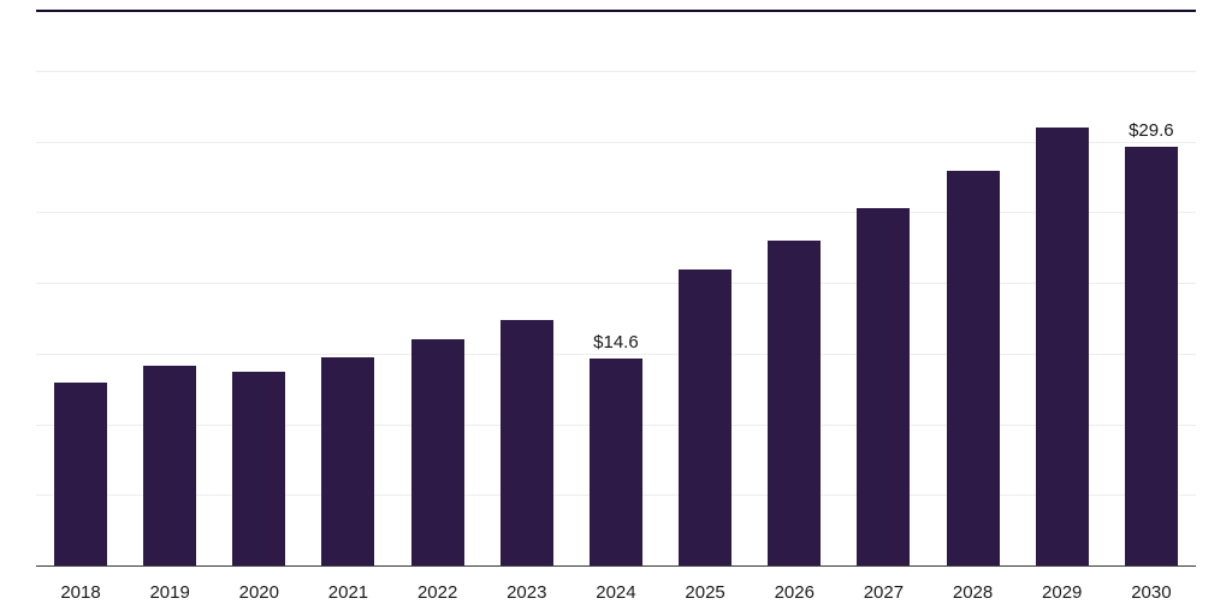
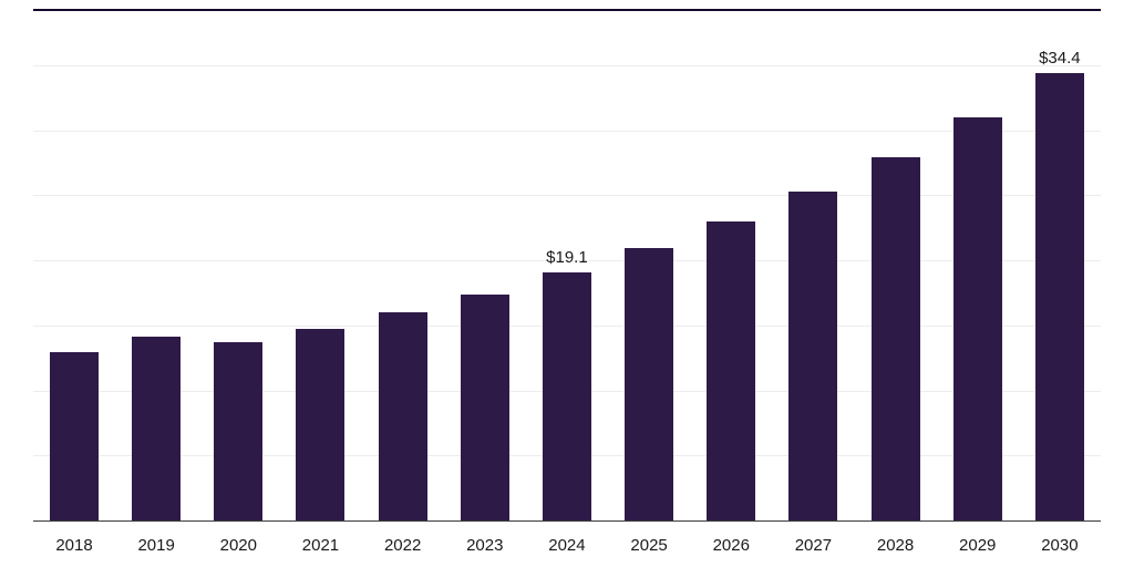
2024: $14.6 -> $19.1
2030: $29.6 -> $34.4
